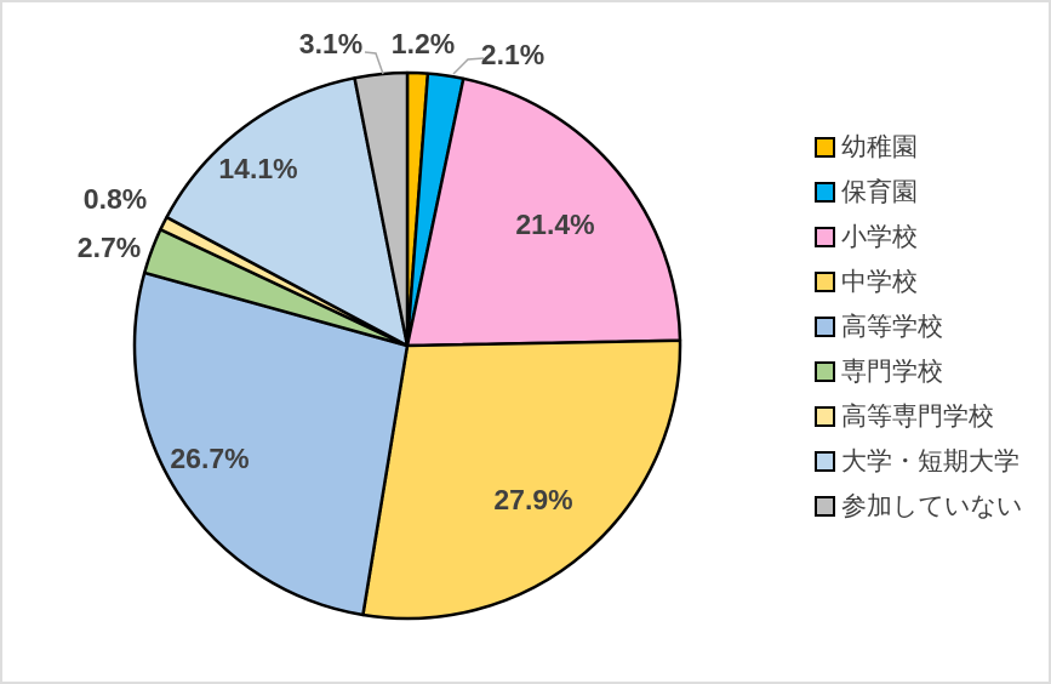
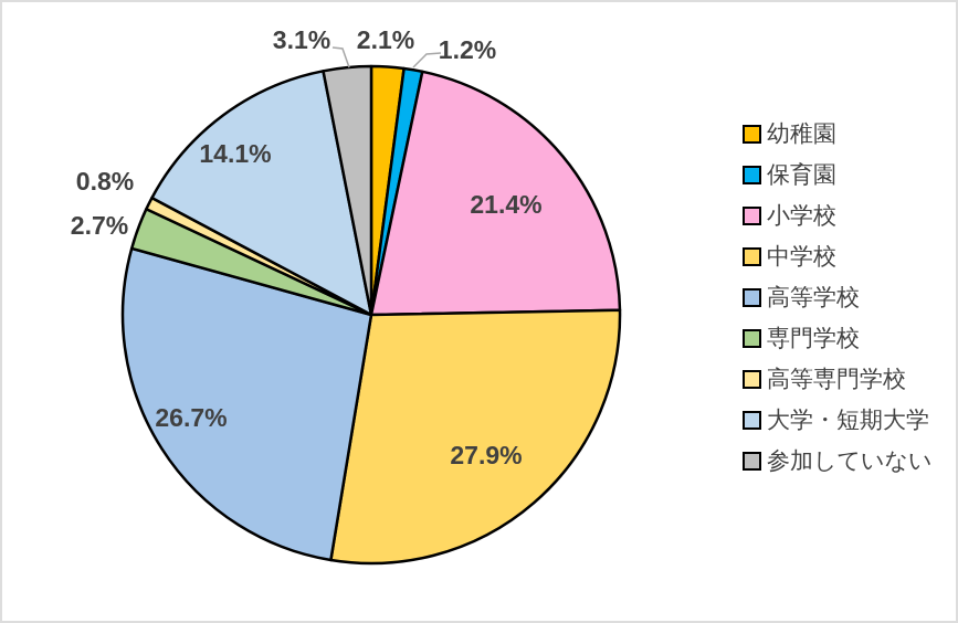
幼稚園: 1.2% -> 2.1%
保育園: 2.1% -> 1.2%
